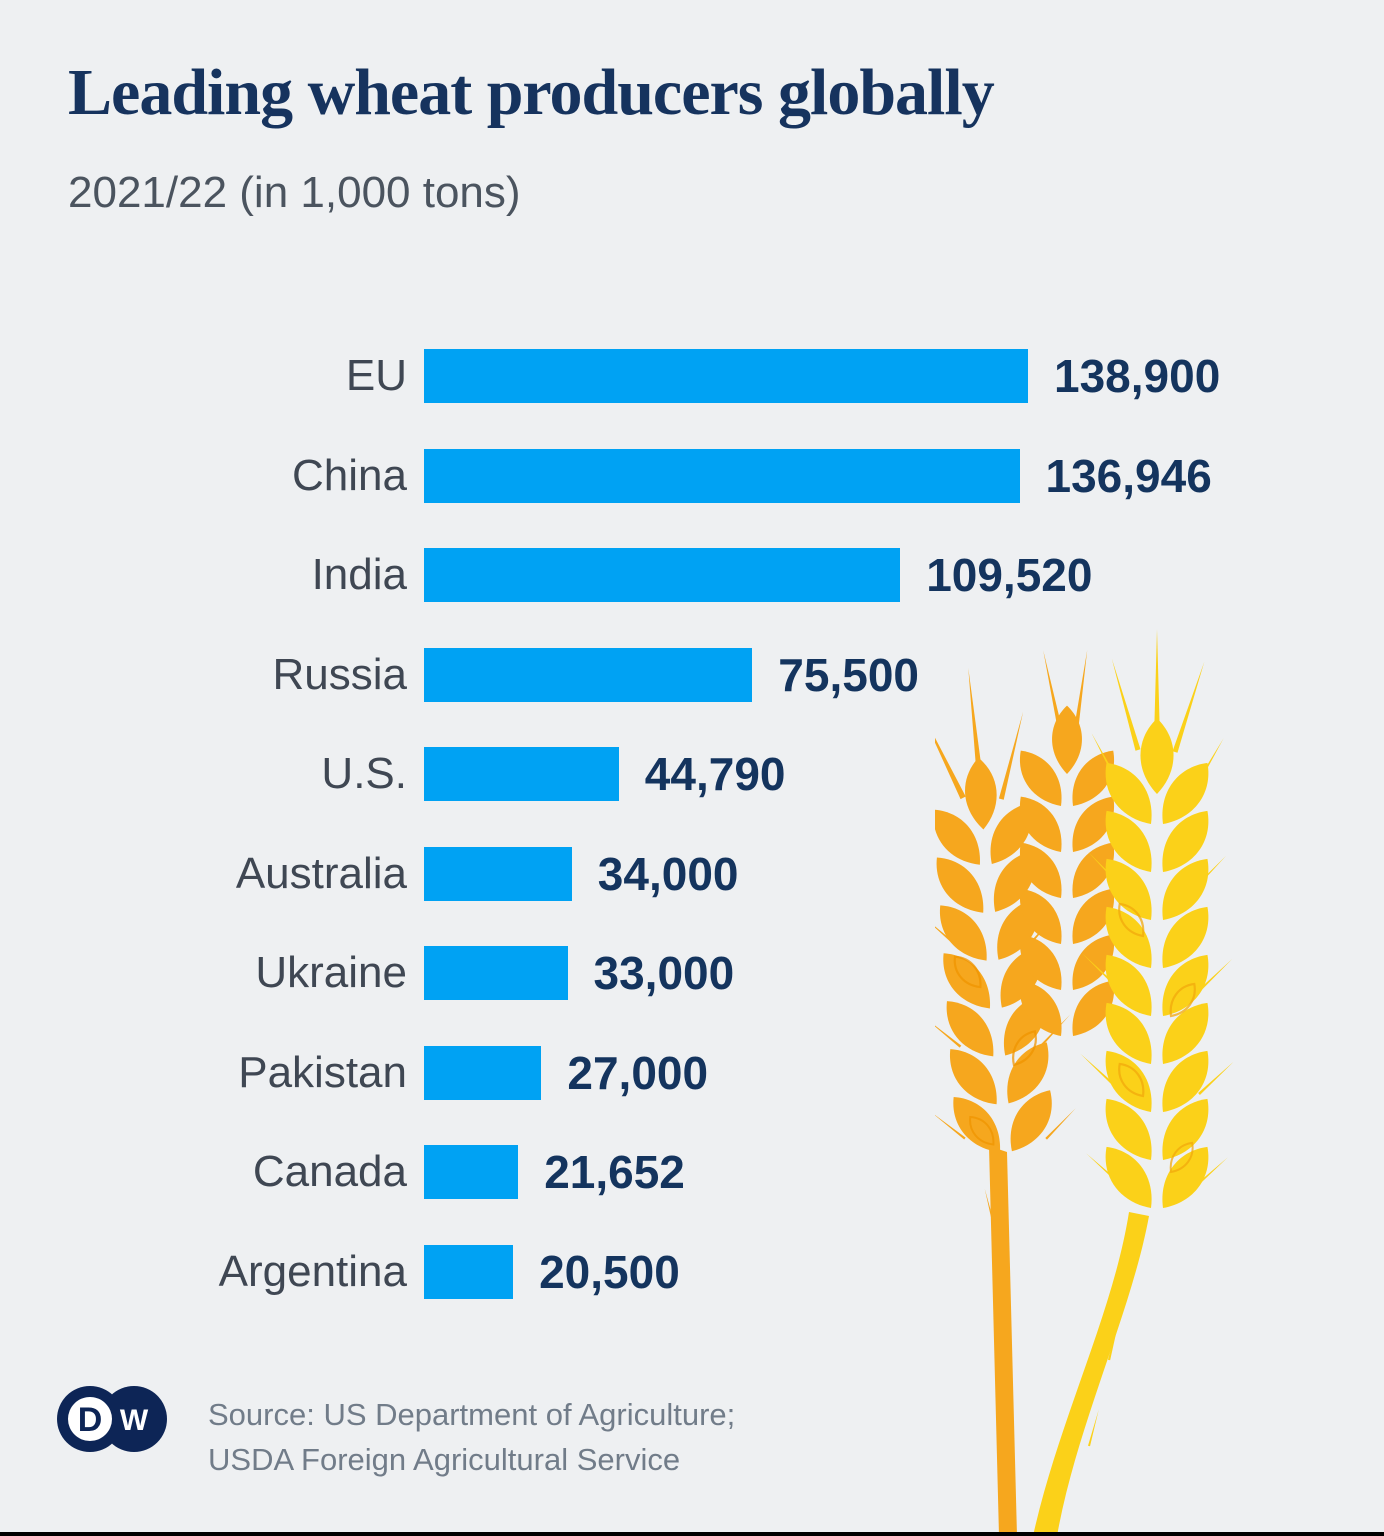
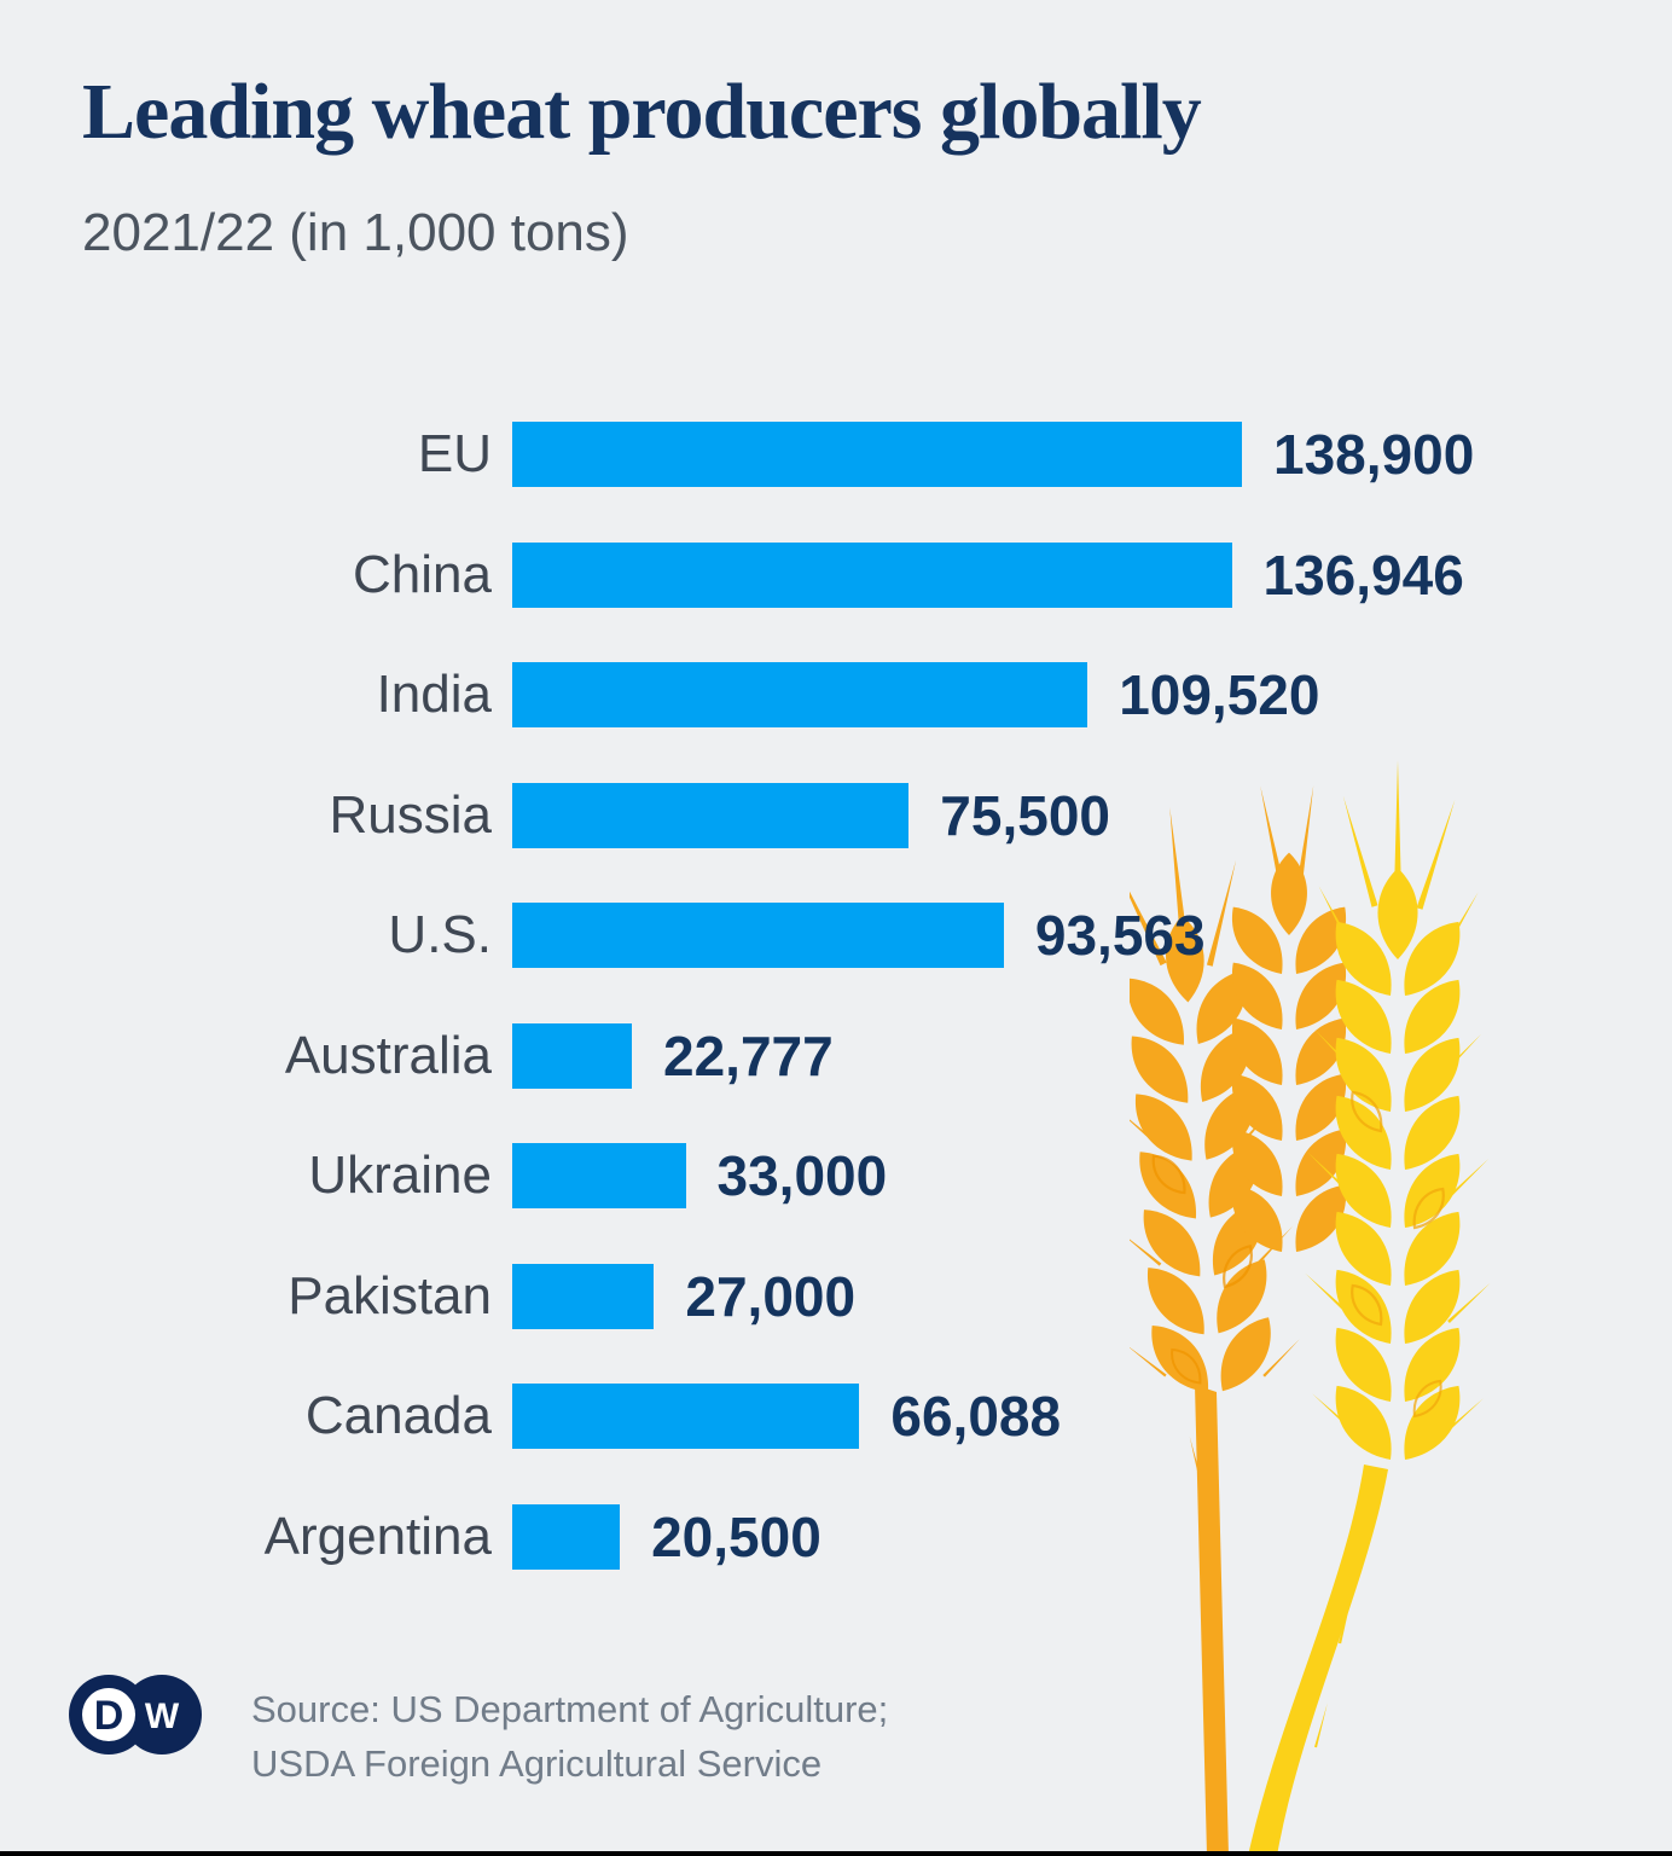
U.S.: 44,790 -> 93,563
Australia: 34,000 -> 22,777
Canada: 21,652 -> 66,088
